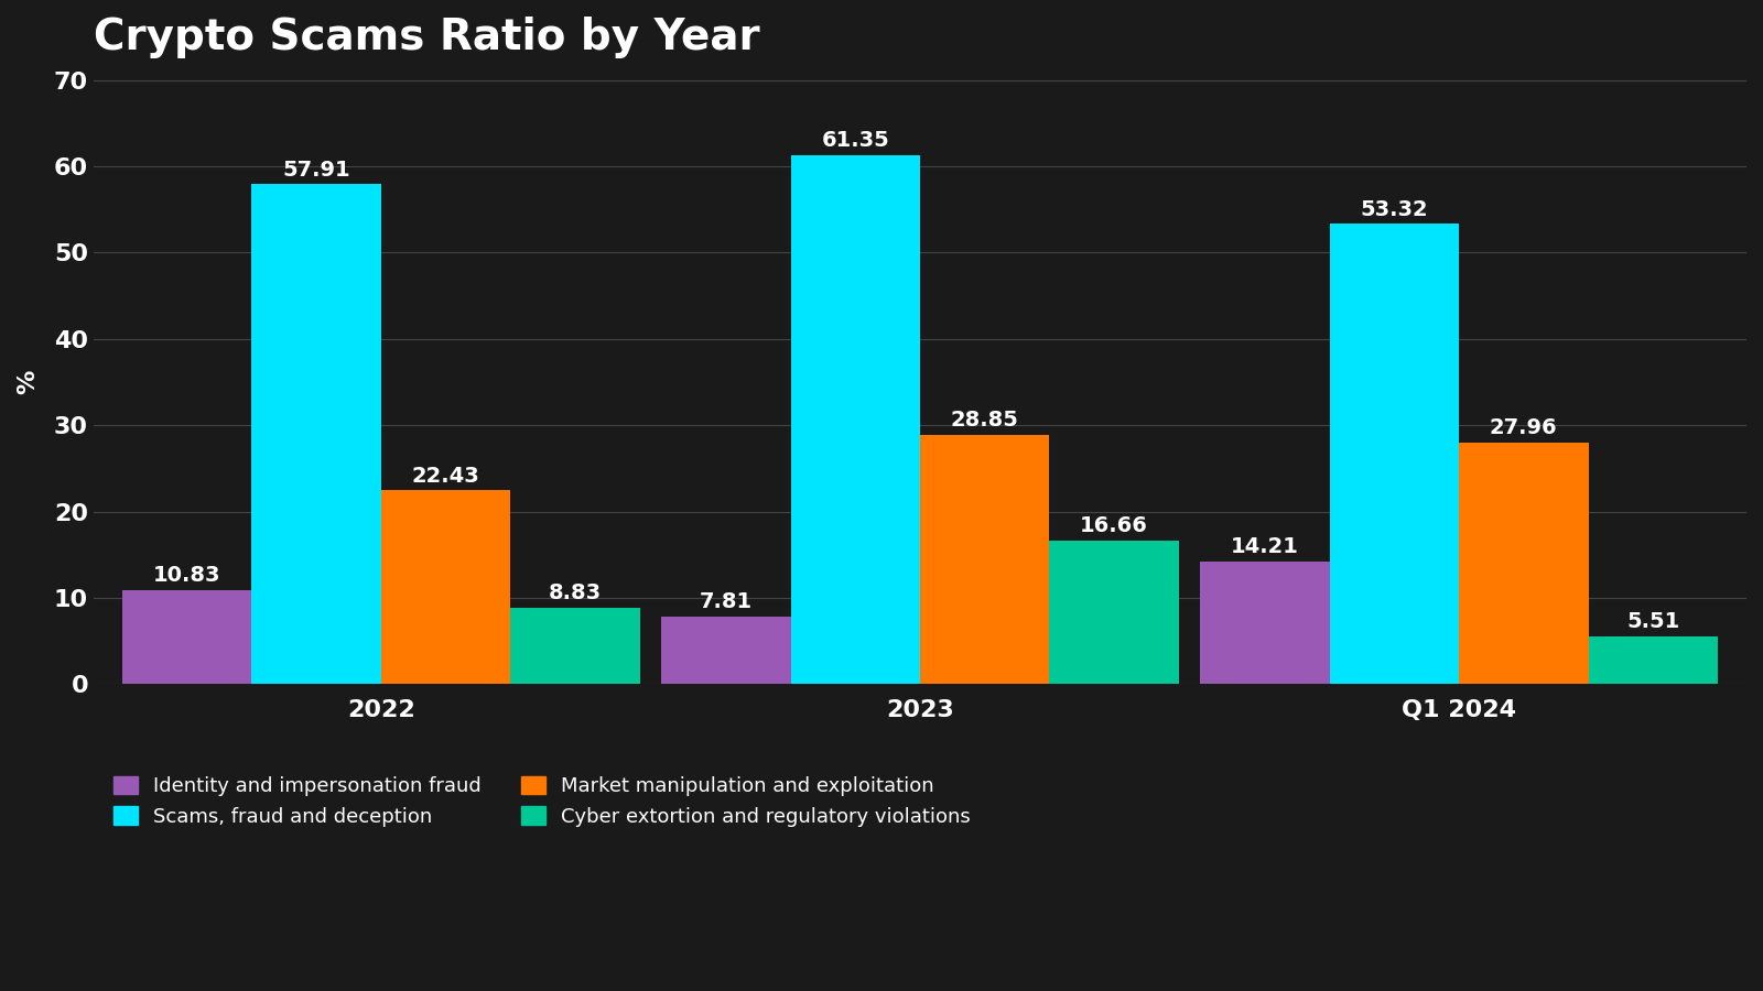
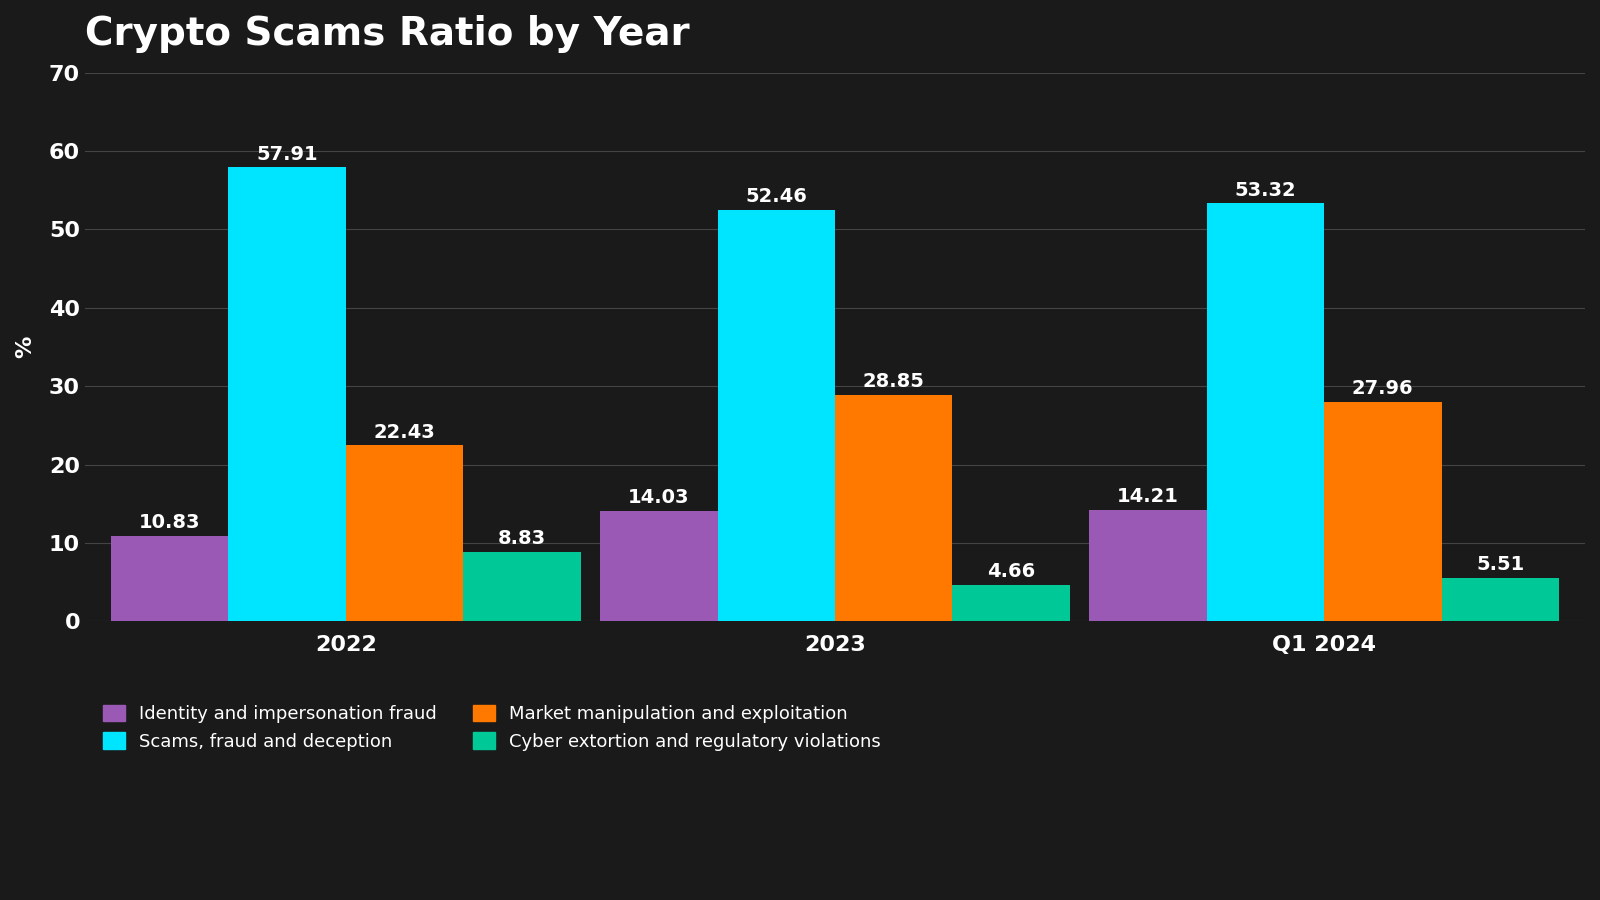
Identity and impersonation fraud/2023: 7.81 -> 14.03
Scams, fraud and deception/2023: 61.35 -> 52.46
Cyber extortion and regulatory violations/2023: 16.66 -> 4.66
